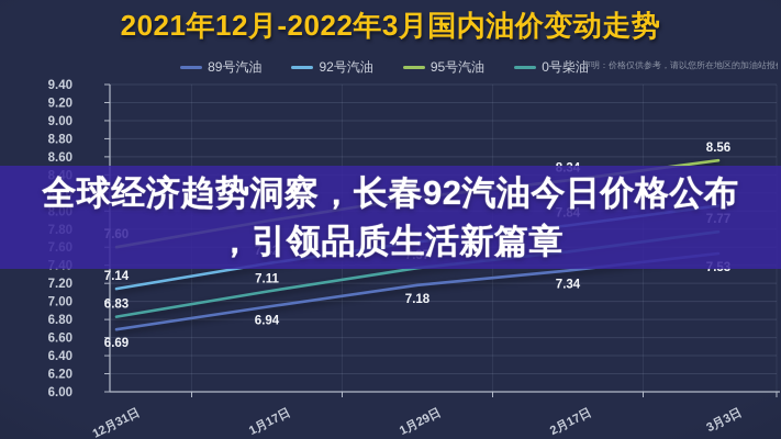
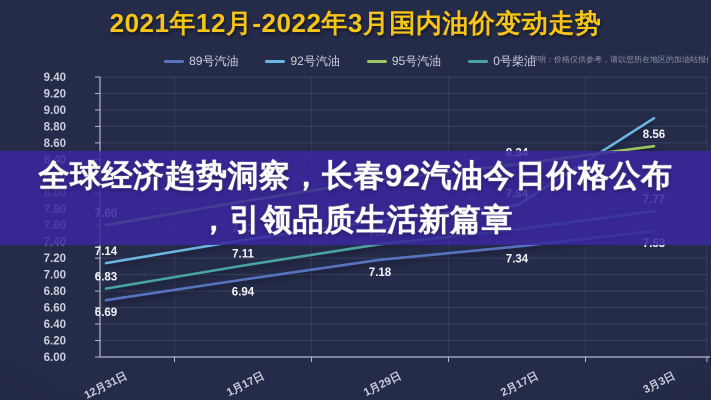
92号汽油/3月3日: 8.1 -> 8.9
